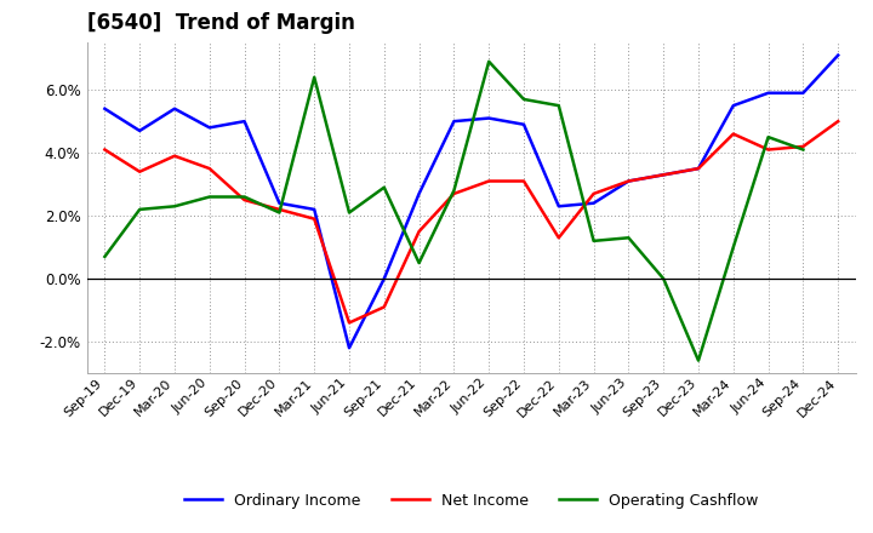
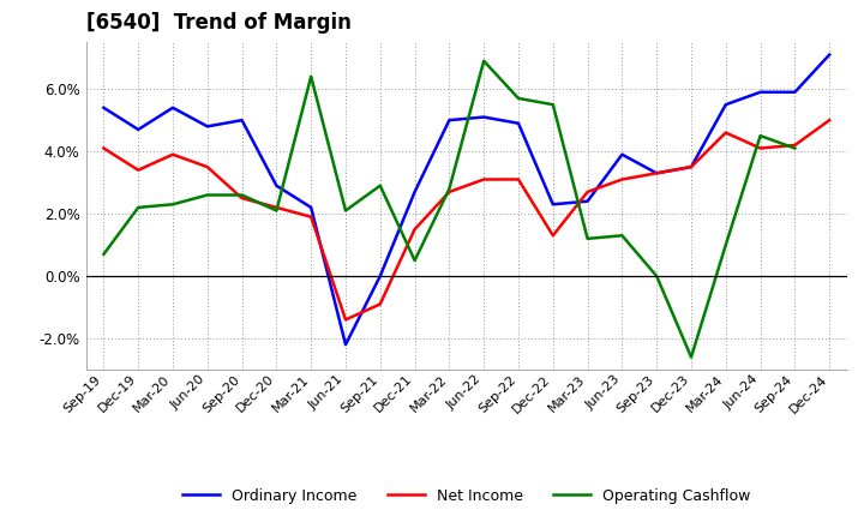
Ordinary Income/Dec-20: 2.4% -> 2.9%
Ordinary Income/Jun-23: 3.1% -> 3.9%
